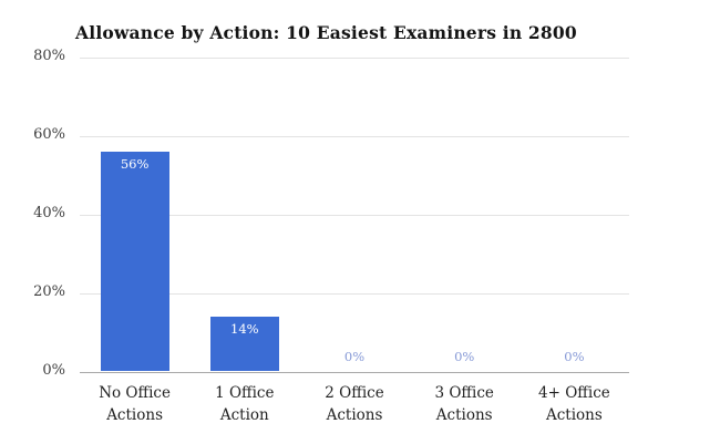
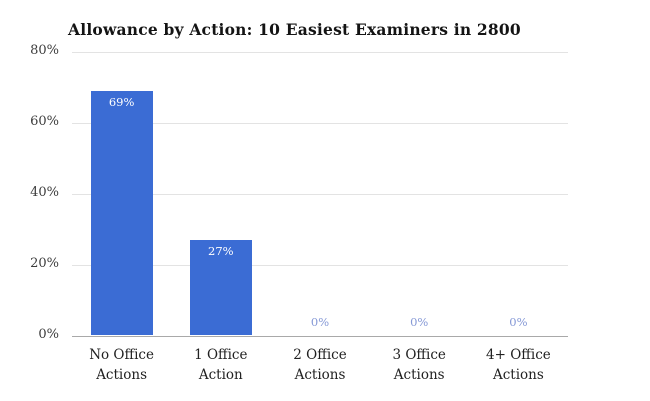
No Office Actions: 56% -> 69%
1 Office Action: 14% -> 27%
